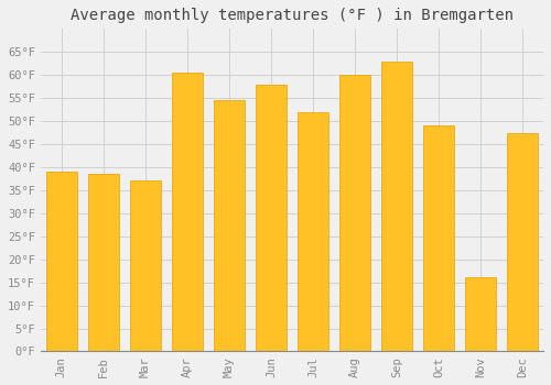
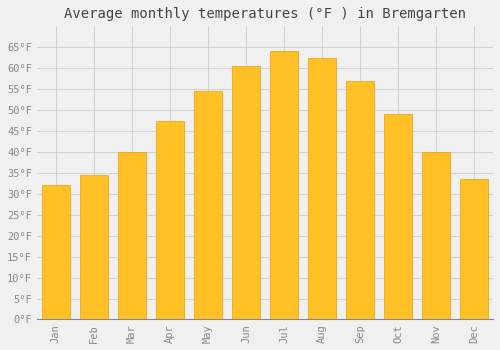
Jan: 39.0°F -> 32.0°F
Feb: 38.5°F -> 34.5°F
Mar: 37.0°F -> 40.0°F
Apr: 60.5°F -> 47.5°F
Jun: 58.0°F -> 60.5°F
Jul: 52.0°F -> 64.0°F
Aug: 60.0°F -> 62.5°F
Sep: 63.0°F -> 57.0°F
Nov: 16.0°F -> 40.0°F
Dec: 47.5°F -> 33.5°F
